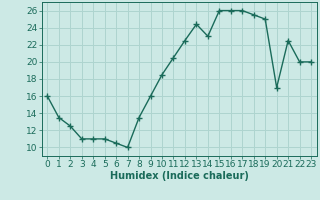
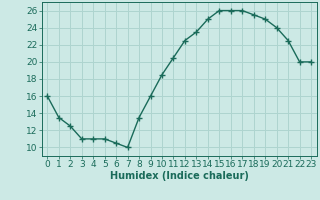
13: 24.4 -> 23.5
14: 23.0 -> 25.0
20: 17.0 -> 24.0
